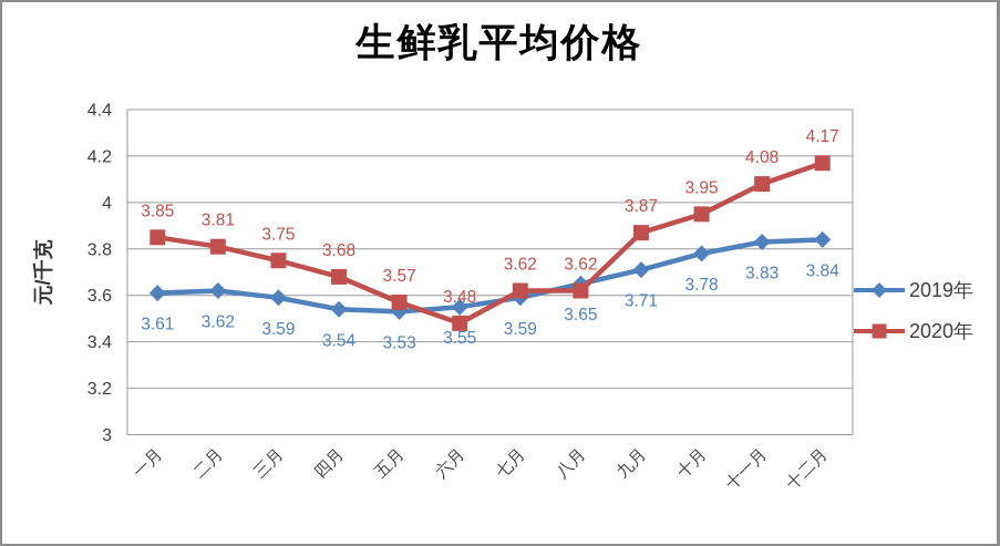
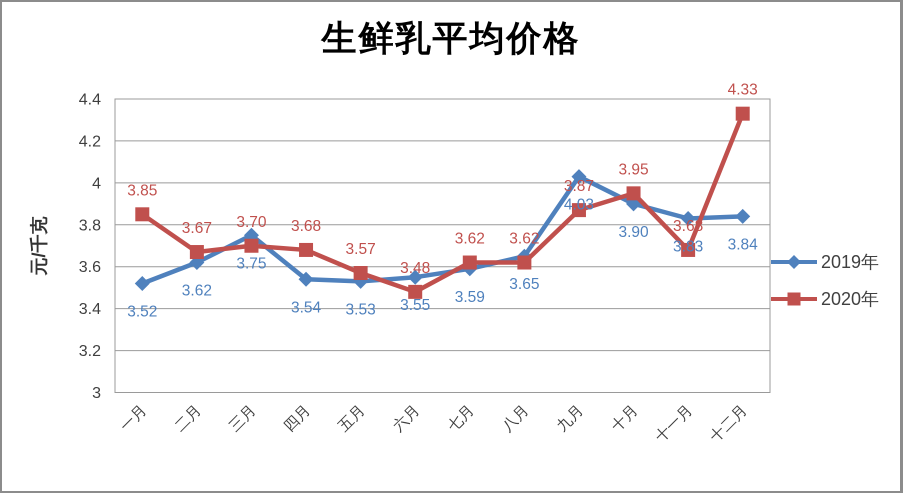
2019年/一月: 3.61 -> 3.52
2020年/二月: 3.81 -> 3.67
2019年/三月: 3.59 -> 3.75
2020年/三月: 3.75 -> 3.70
2019年/九月: 3.71 -> 4.03
2019年/十月: 3.78 -> 3.90
2020年/十一月: 4.08 -> 3.68
2020年/十二月: 4.17 -> 4.33
